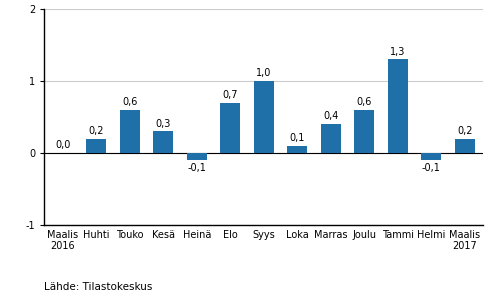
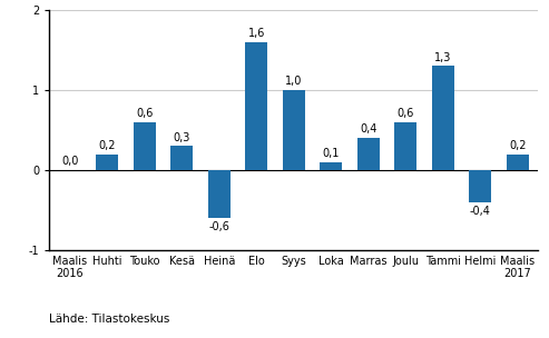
Heinä: -0,1 -> -0,6
Elo: 0,7 -> 1,6
Helmi: -0,1 -> -0,4
